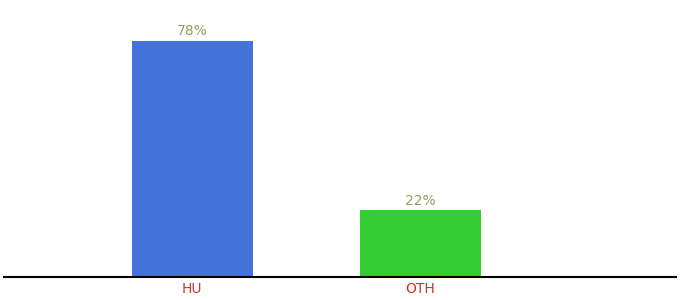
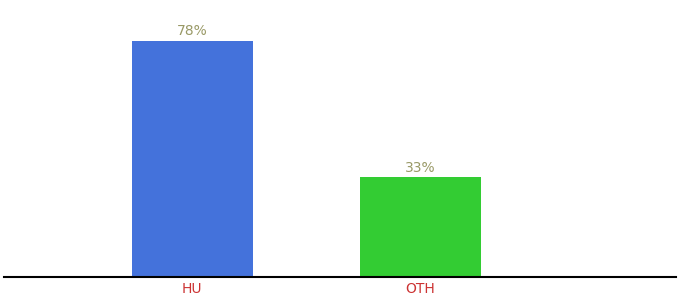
OTH: 22% -> 33%
